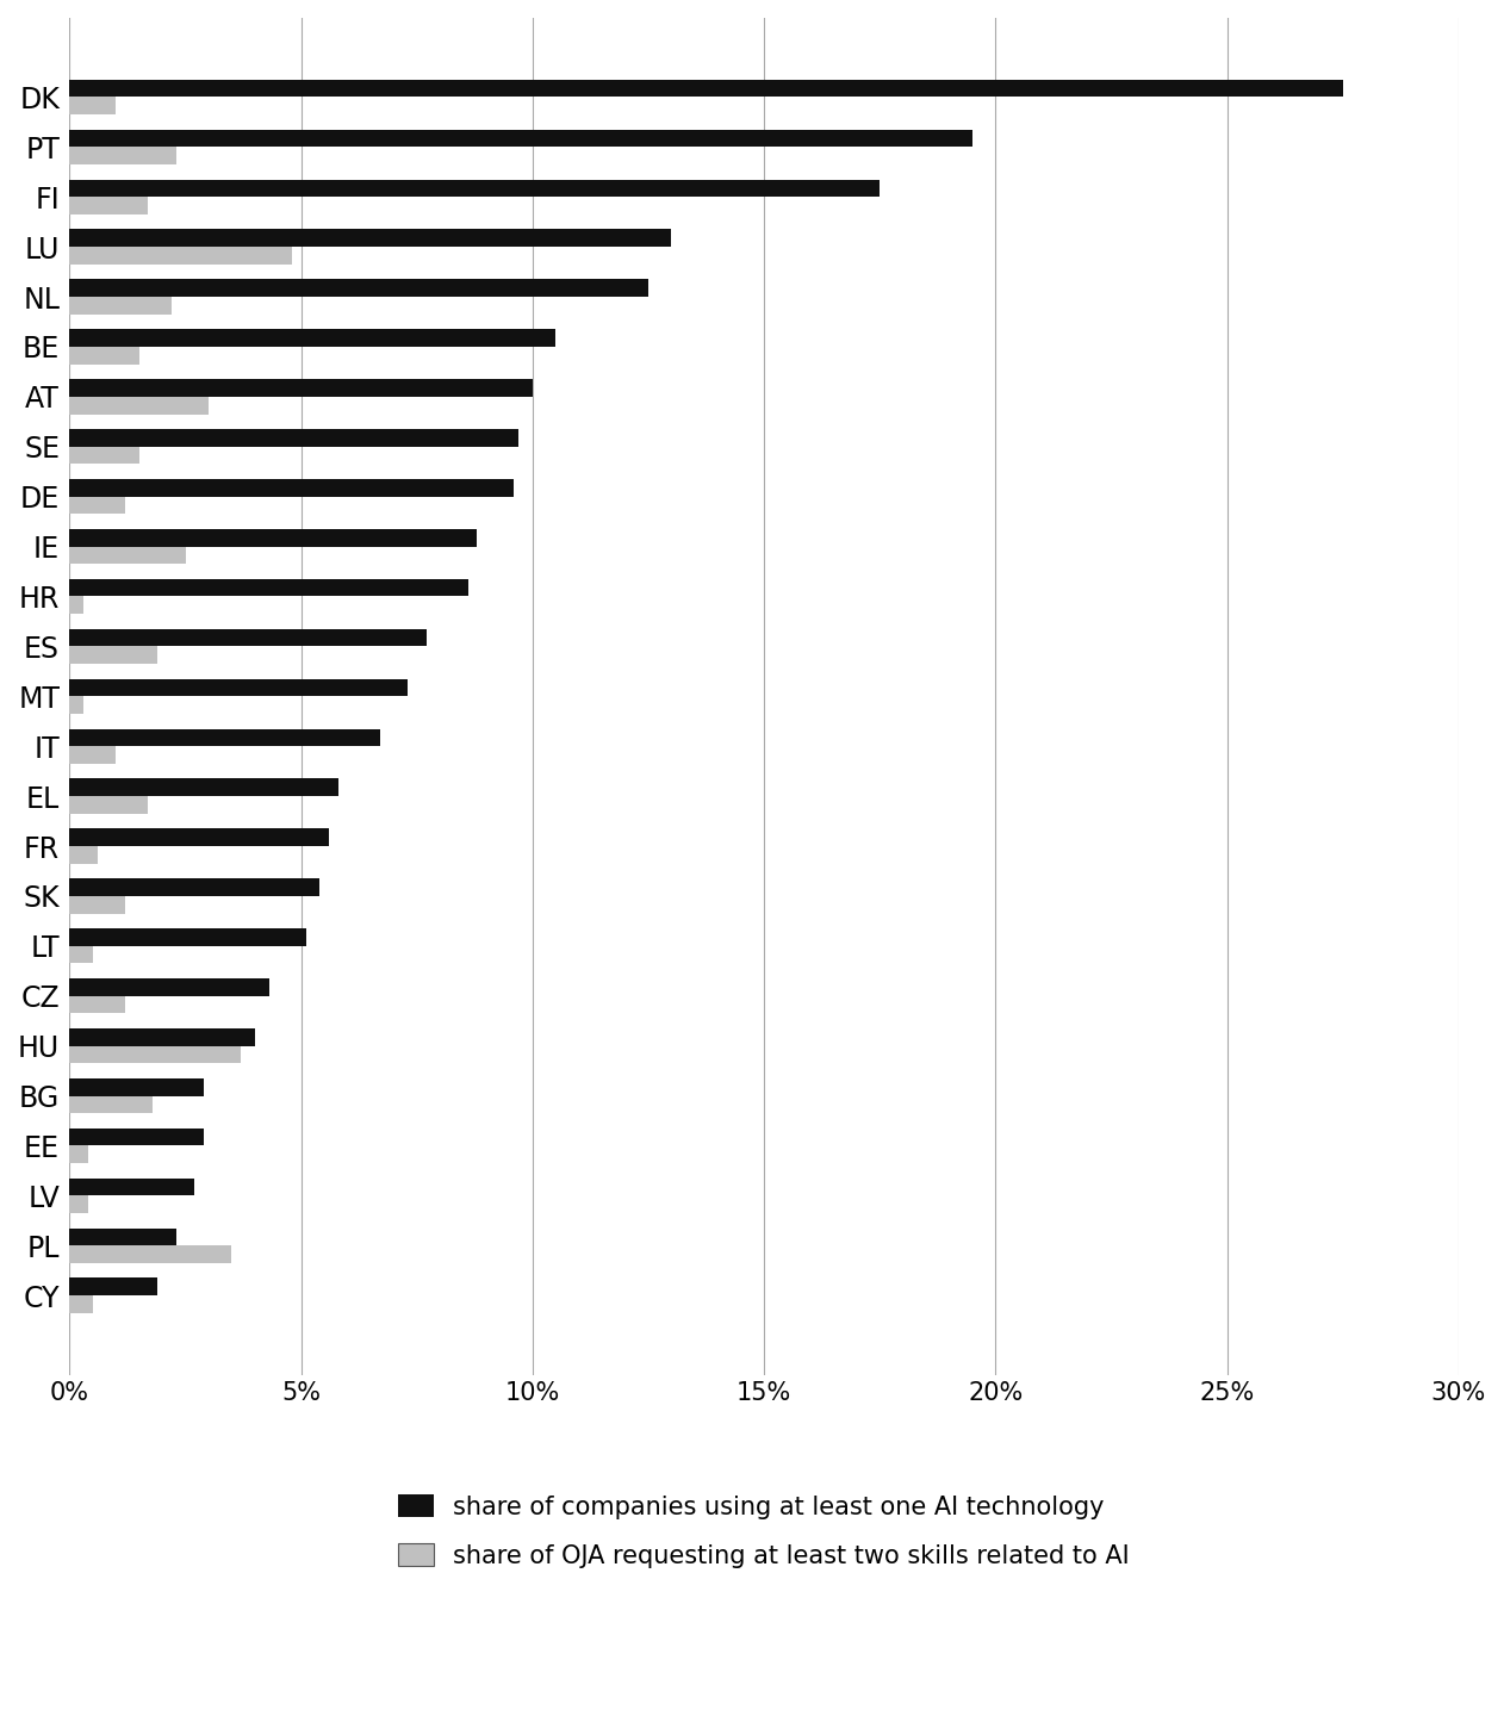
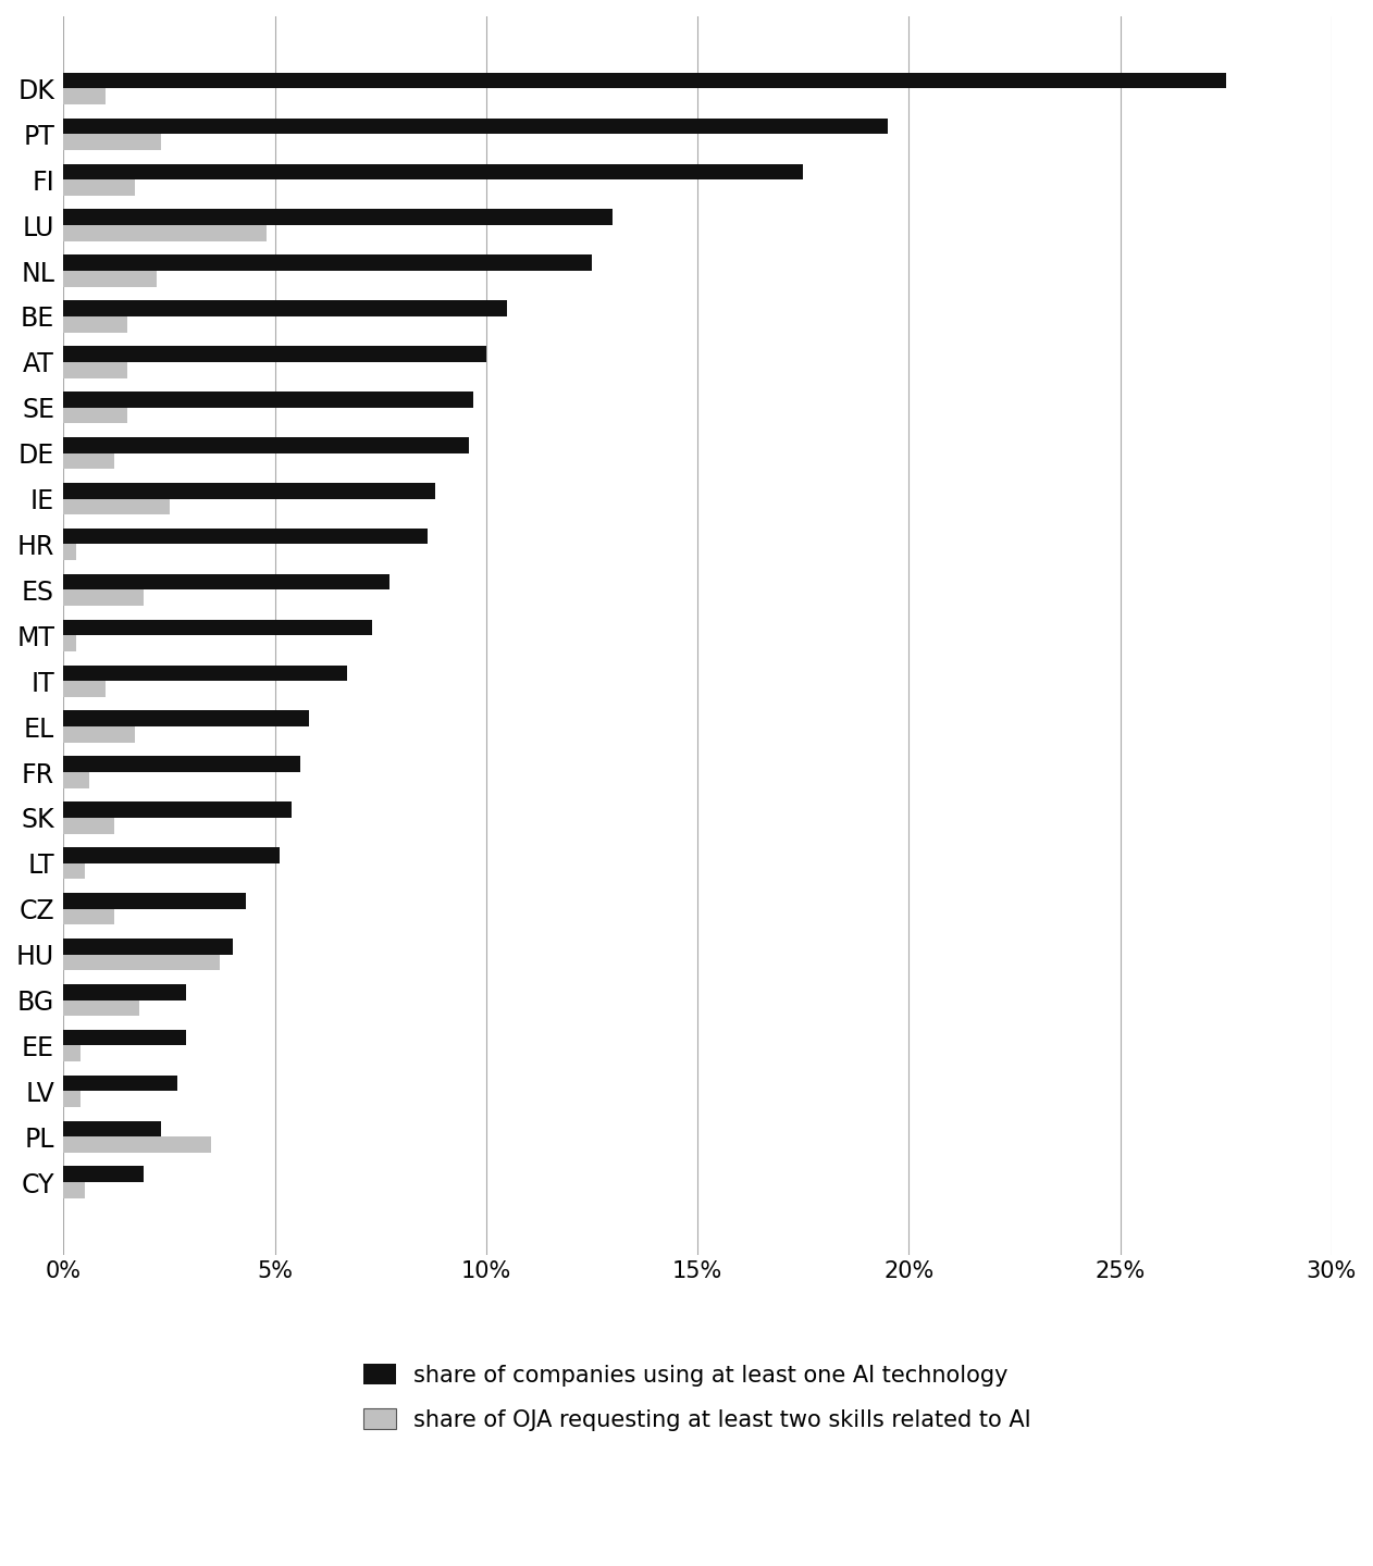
share of OJA requesting at least two skills related to AI/AT: 3.0% -> 1.5%
